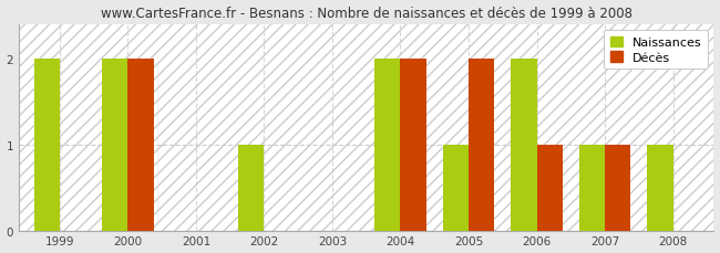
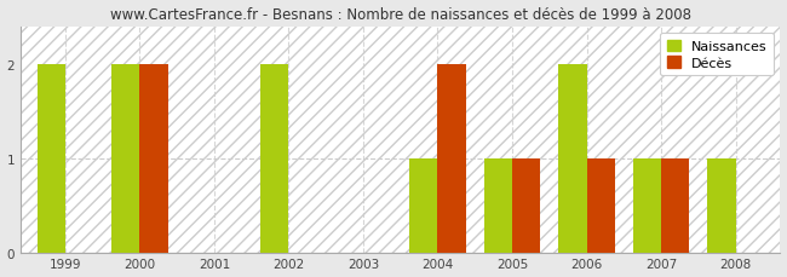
Naissances/2002: 1 -> 2
Naissances/2004: 2 -> 1
Décès/2005: 2 -> 1
